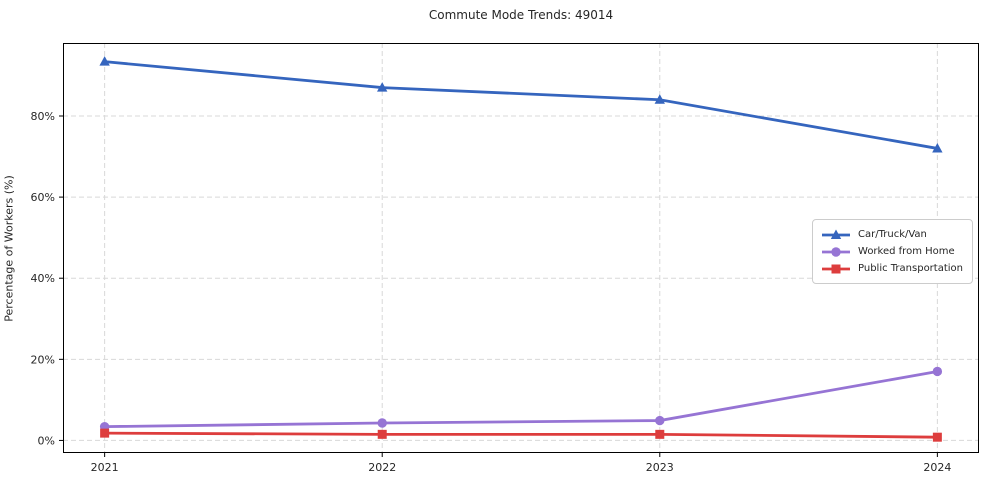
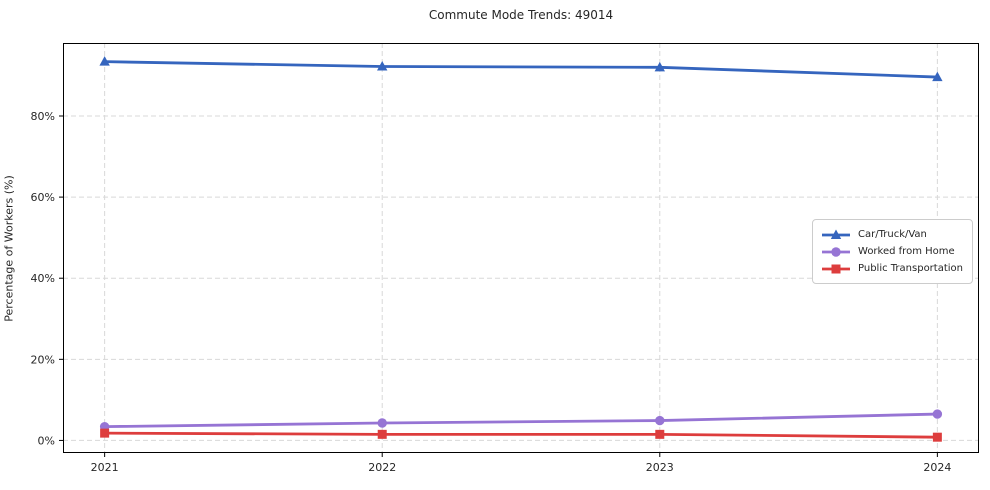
Car/Truck/Van/2022: 87% -> 92%
Car/Truck/Van/2023: 84% -> 92%
Car/Truck/Van/2024: 72% -> 90%
Worked from Home/2024: 17% -> 6%
